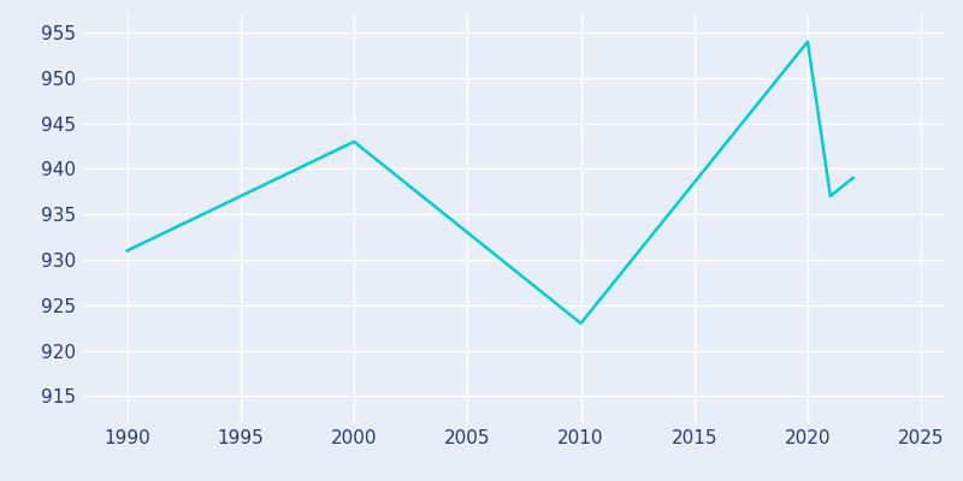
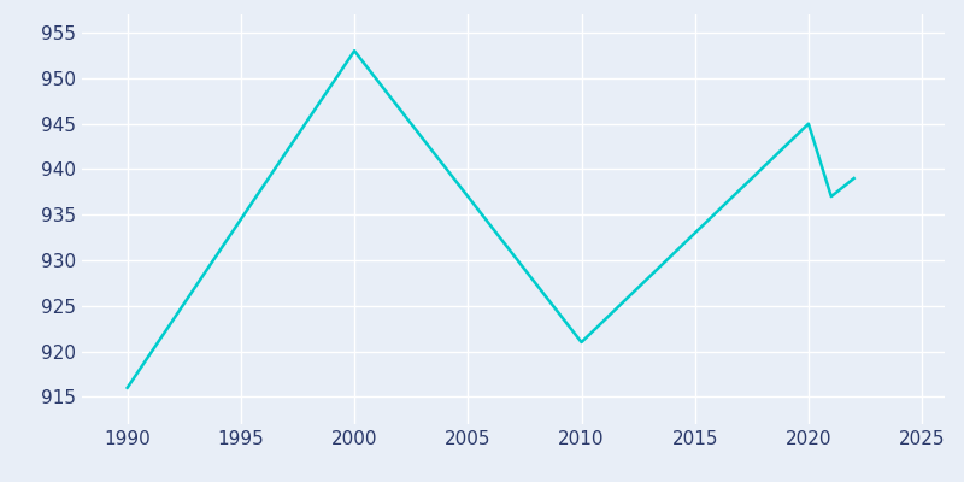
1990: 931 -> 916
2000: 943 -> 953
2010: 923 -> 921
2020: 954 -> 945
